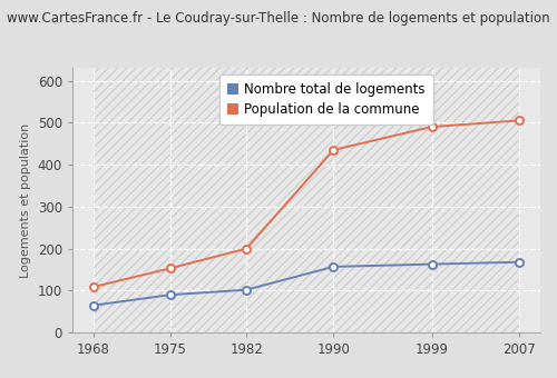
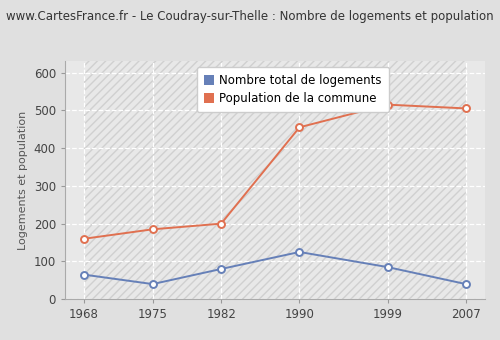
Population de la commune/1968: 109 -> 160
Nombre total de logements/1975: 90 -> 40
Population de la commune/1975: 153 -> 185
Nombre total de logements/1982: 102 -> 80
Nombre total de logements/1990: 157 -> 125
Population de la commune/1990: 435 -> 455
Nombre total de logements/1999: 163 -> 85
Population de la commune/1999: 490 -> 515
Nombre total de logements/2007: 168 -> 40
